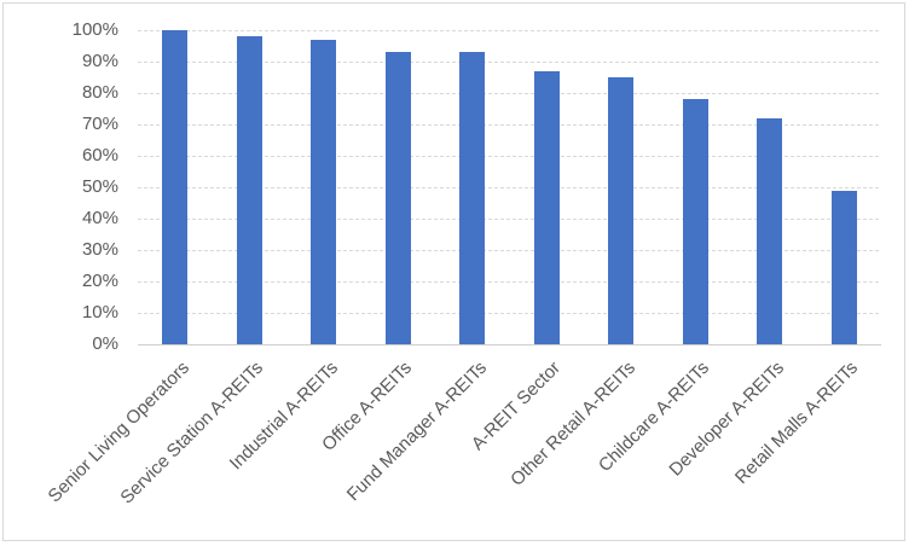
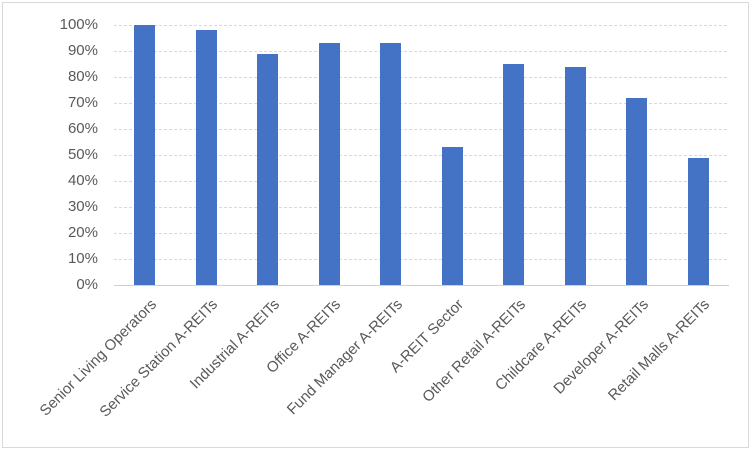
Industrial A-REITs: 97% -> 89%
A-REIT Sector: 87% -> 53%
Childcare A-REITs: 78% -> 84%
